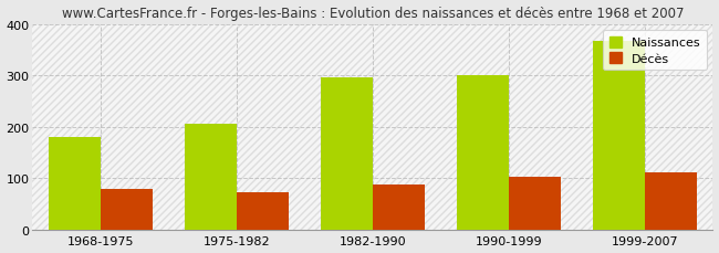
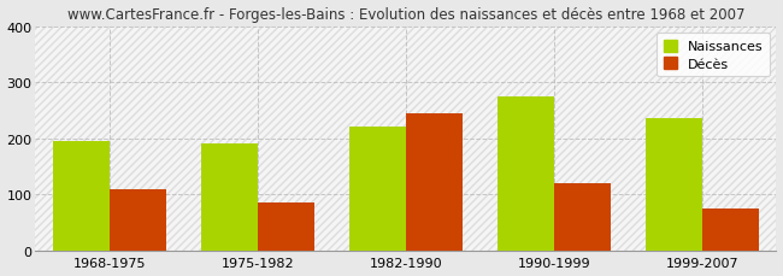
Naissances/1968-1975: 180 -> 195
Décès/1968-1975: 80 -> 110
Naissances/1975-1982: 205 -> 190
Décès/1975-1982: 72 -> 85
Naissances/1982-1990: 296 -> 220
Décès/1982-1990: 88 -> 245
Naissances/1990-1999: 300 -> 275
Décès/1990-1999: 103 -> 120
Naissances/1999-2007: 367 -> 235
Décès/1999-2007: 111 -> 75
